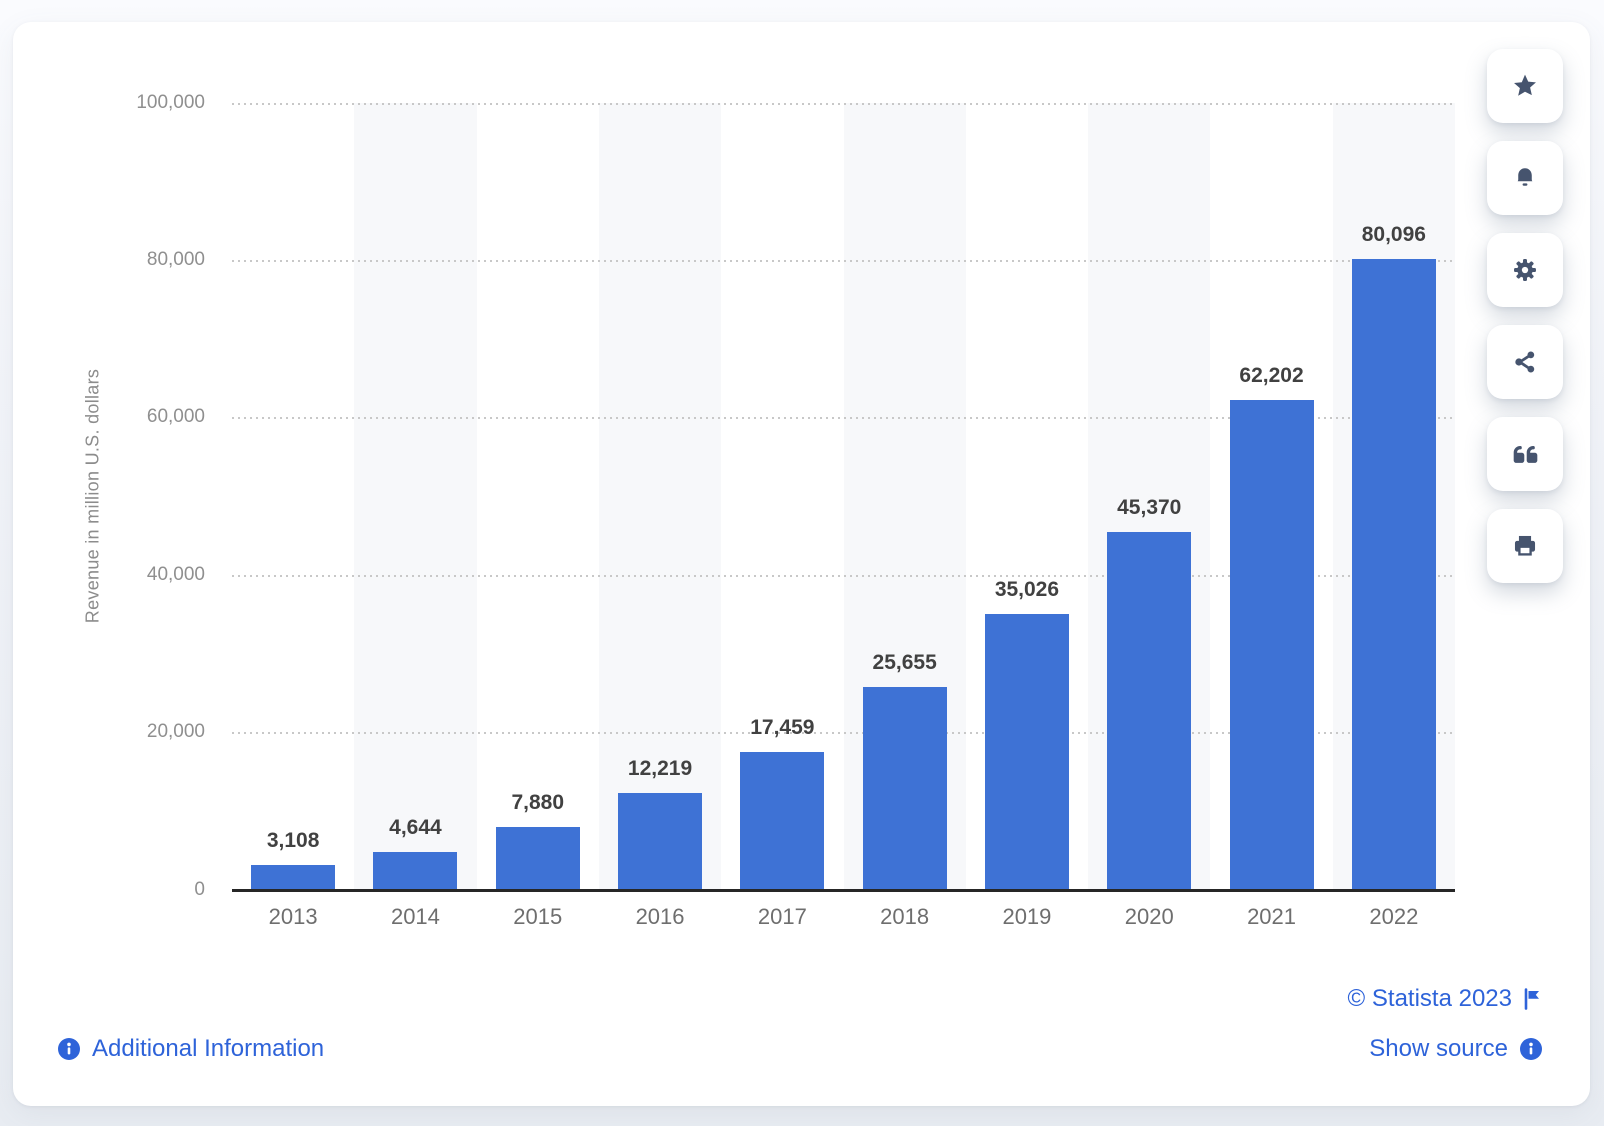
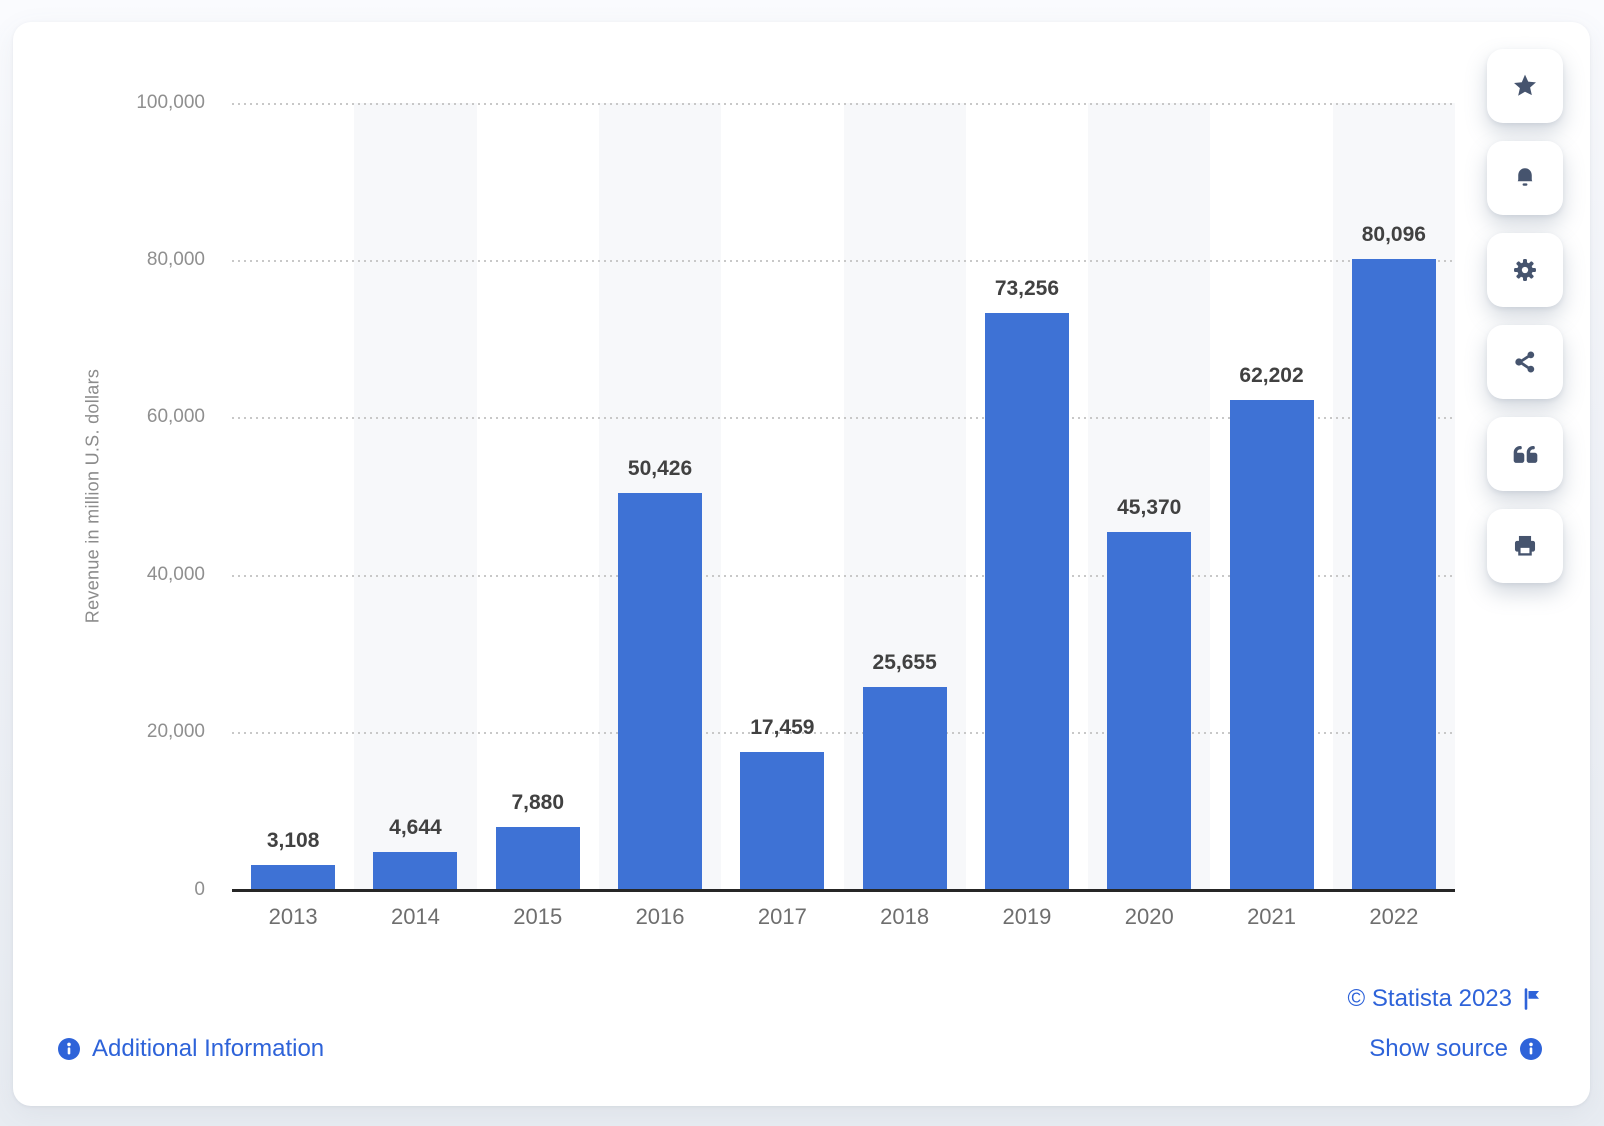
2016: 12,219 -> 50,426
2019: 35,026 -> 73,256
